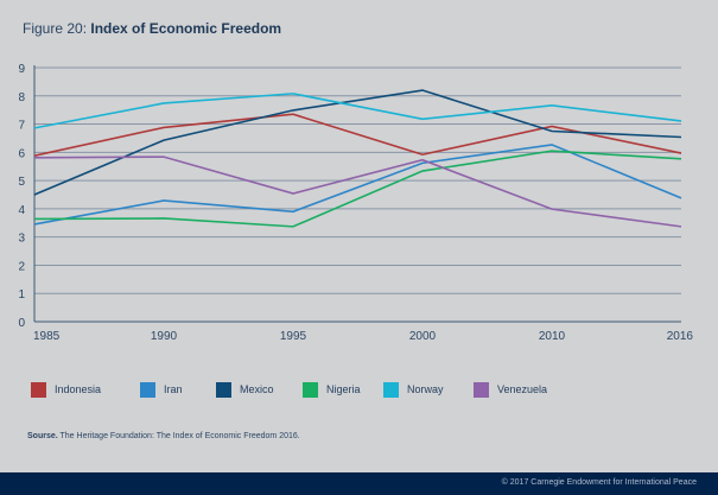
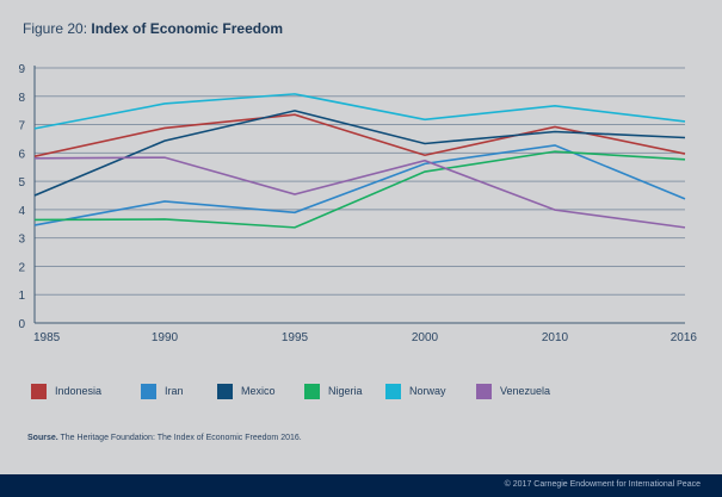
Mexico/2000: 8.2 -> 6.3
